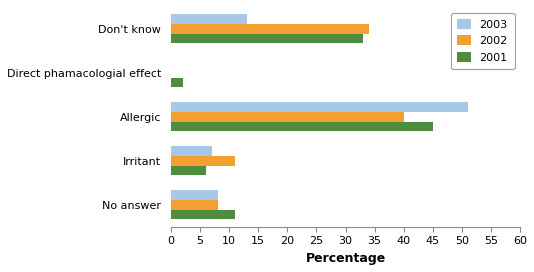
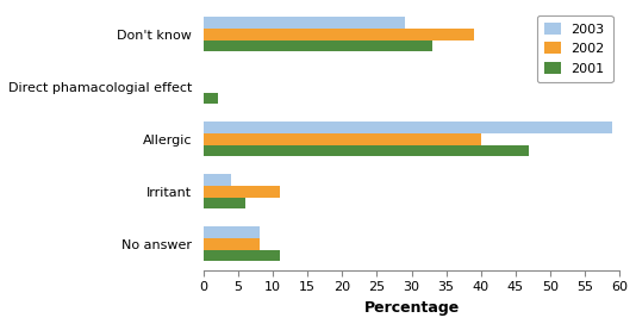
2003/Don't know: 13 -> 29
2002/Don't know: 34 -> 39
2003/Allergic: 51 -> 59
2001/Allergic: 45 -> 47
2003/Irritant: 7 -> 4
